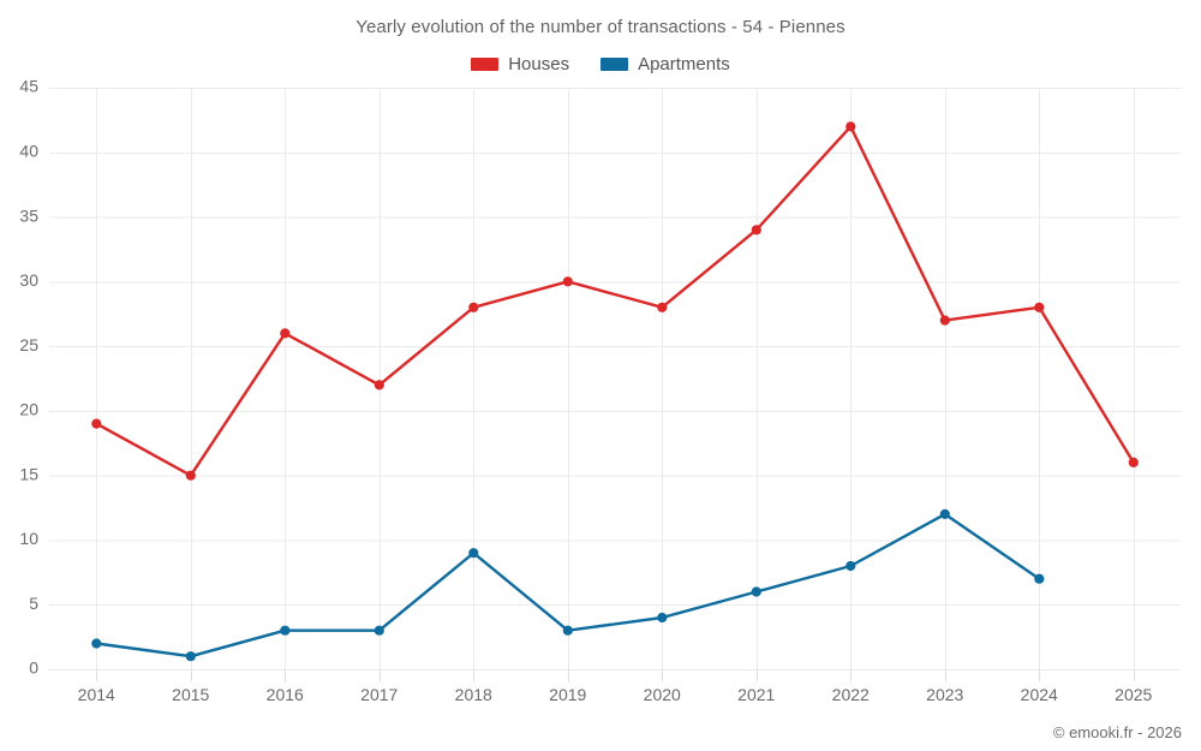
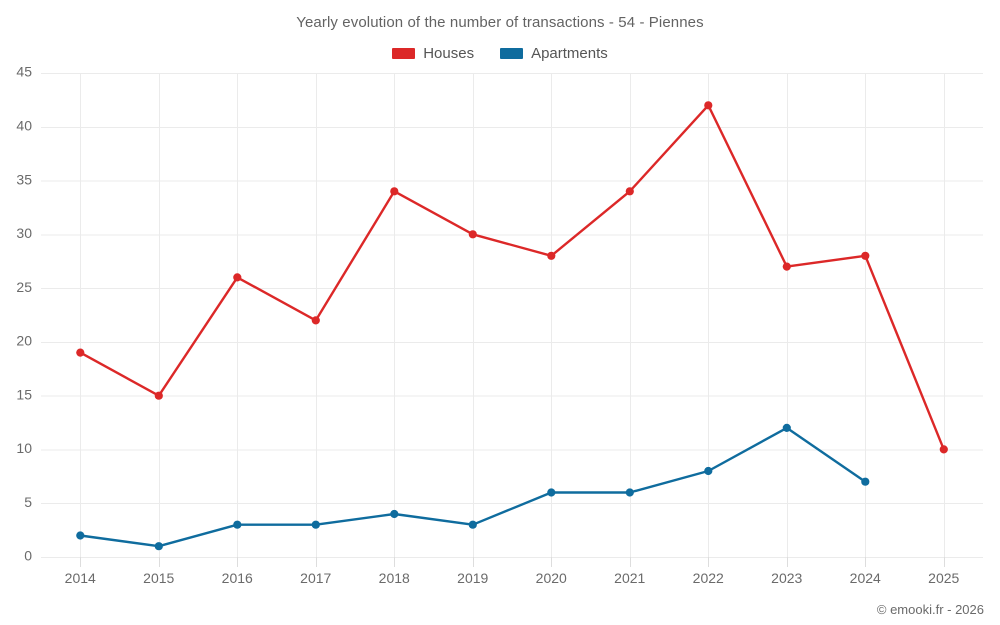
Houses/2018: 28 -> 34
Apartments/2018: 9 -> 4
Apartments/2020: 4 -> 6
Houses/2025: 16 -> 10
